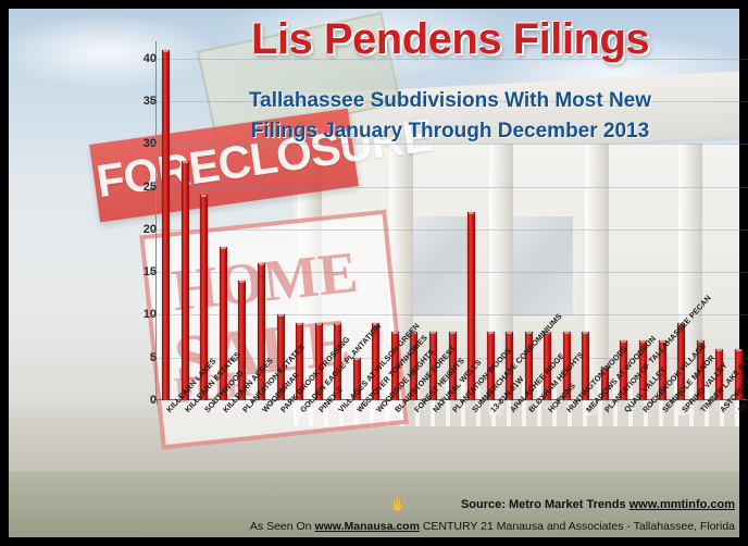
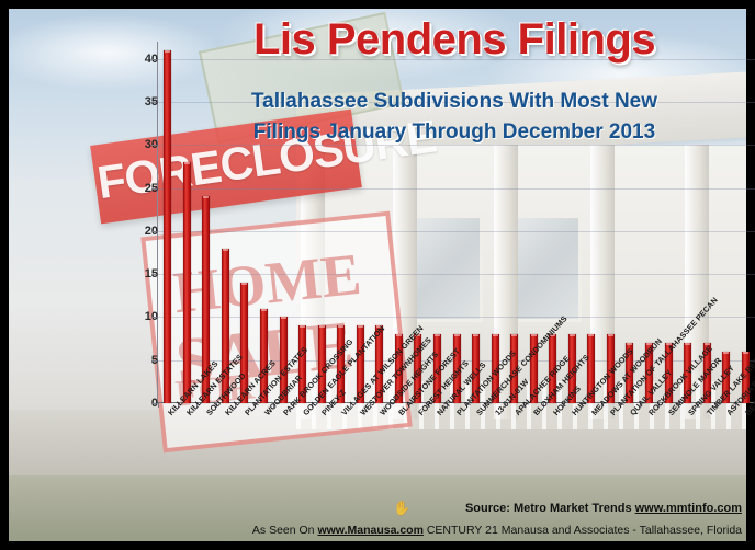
WOODBRIAR: 16 -> 11
WESTOVER TOWNHOMES: 5 -> 9
SUMMERCHASE CONDOMINIUMS: 22 -> 8
PLANTATION OF TALLAHASSEE PECAN: 4 -> 8
SPRING VALLEY: 9 -> 7
